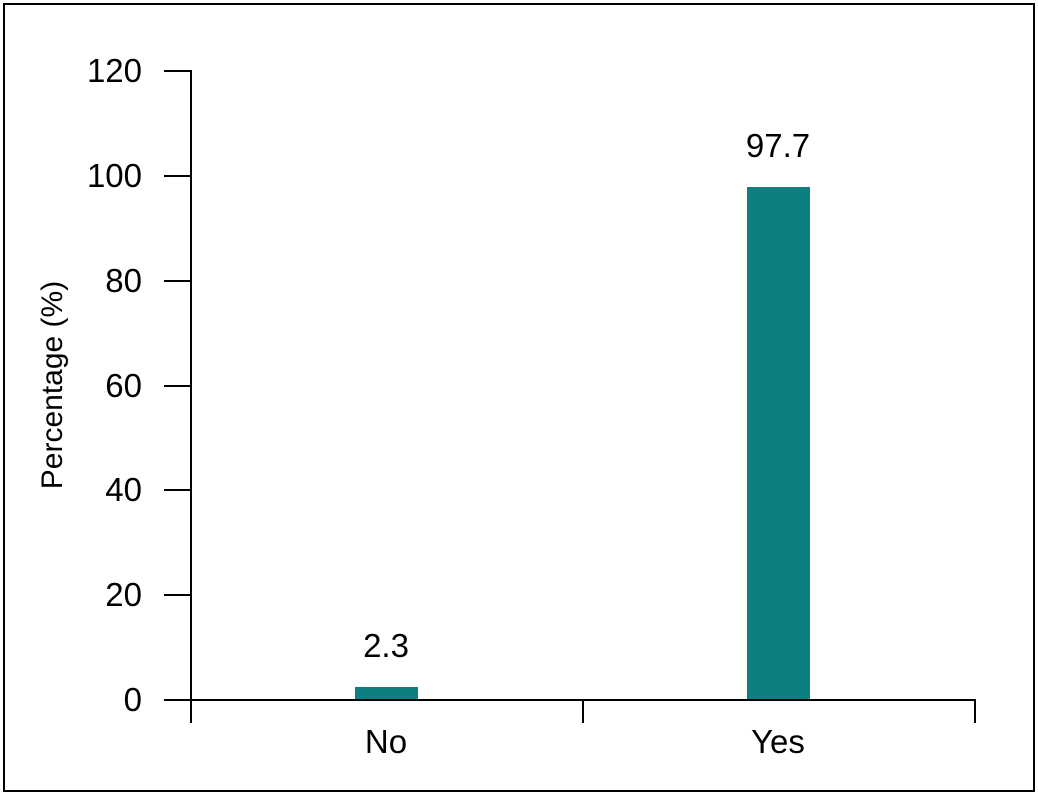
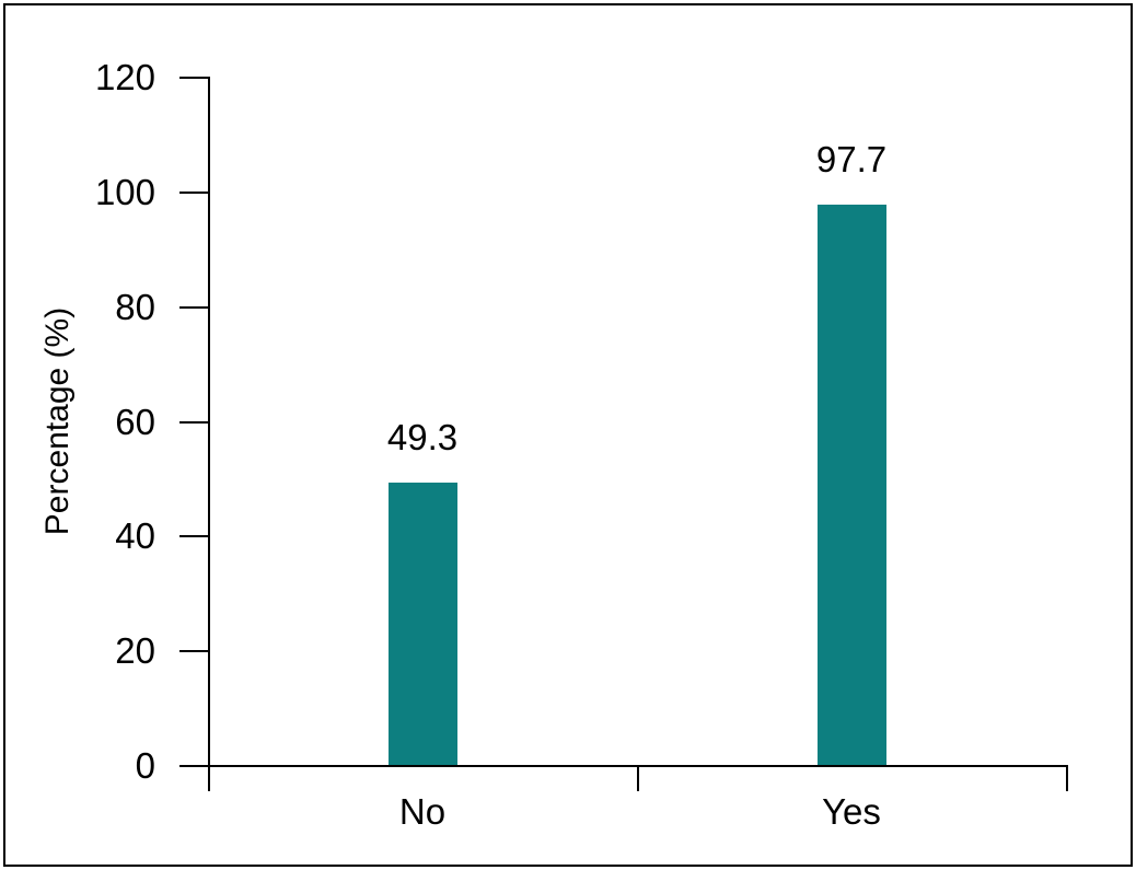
No: 2.3 -> 49.3
